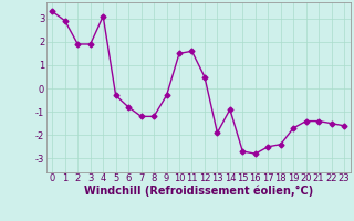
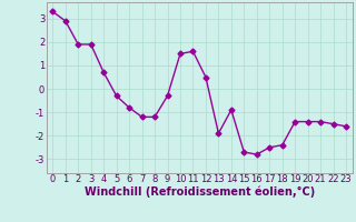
4: 3.1 -> 0.7
19: -1.7 -> -1.4
